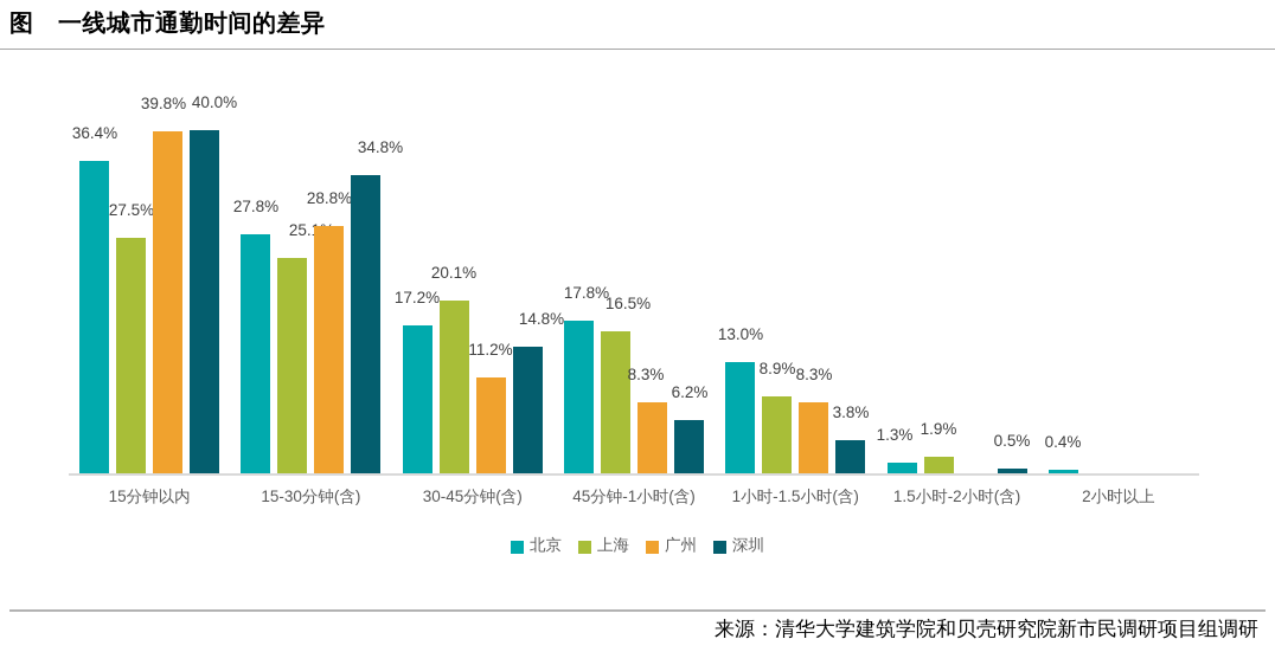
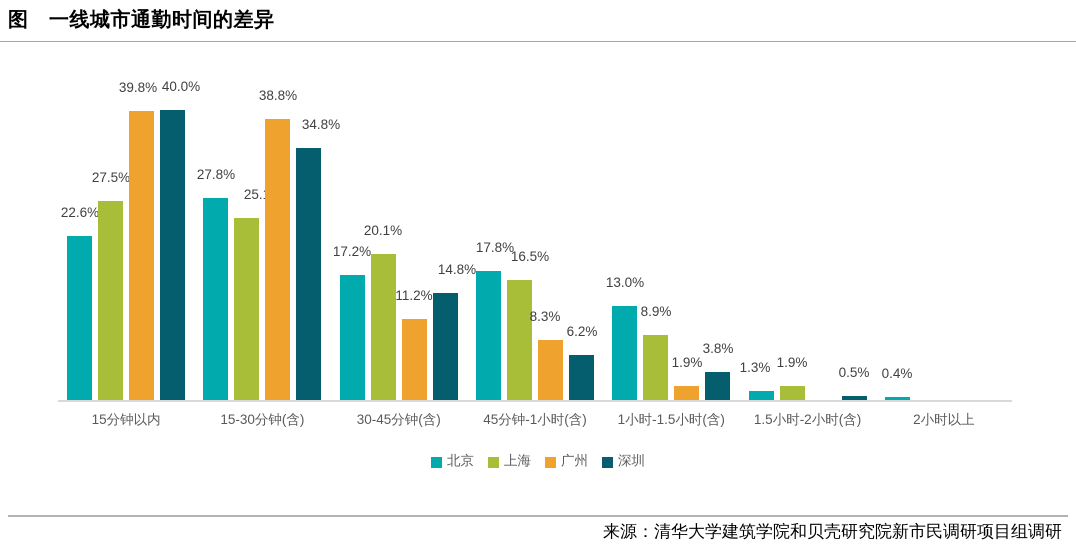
北京/15分钟以内: 36.4% -> 22.6%
广州/15-30分钟(含): 28.8% -> 38.8%
广州/1小时-1.5小时(含): 8.3% -> 1.9%
